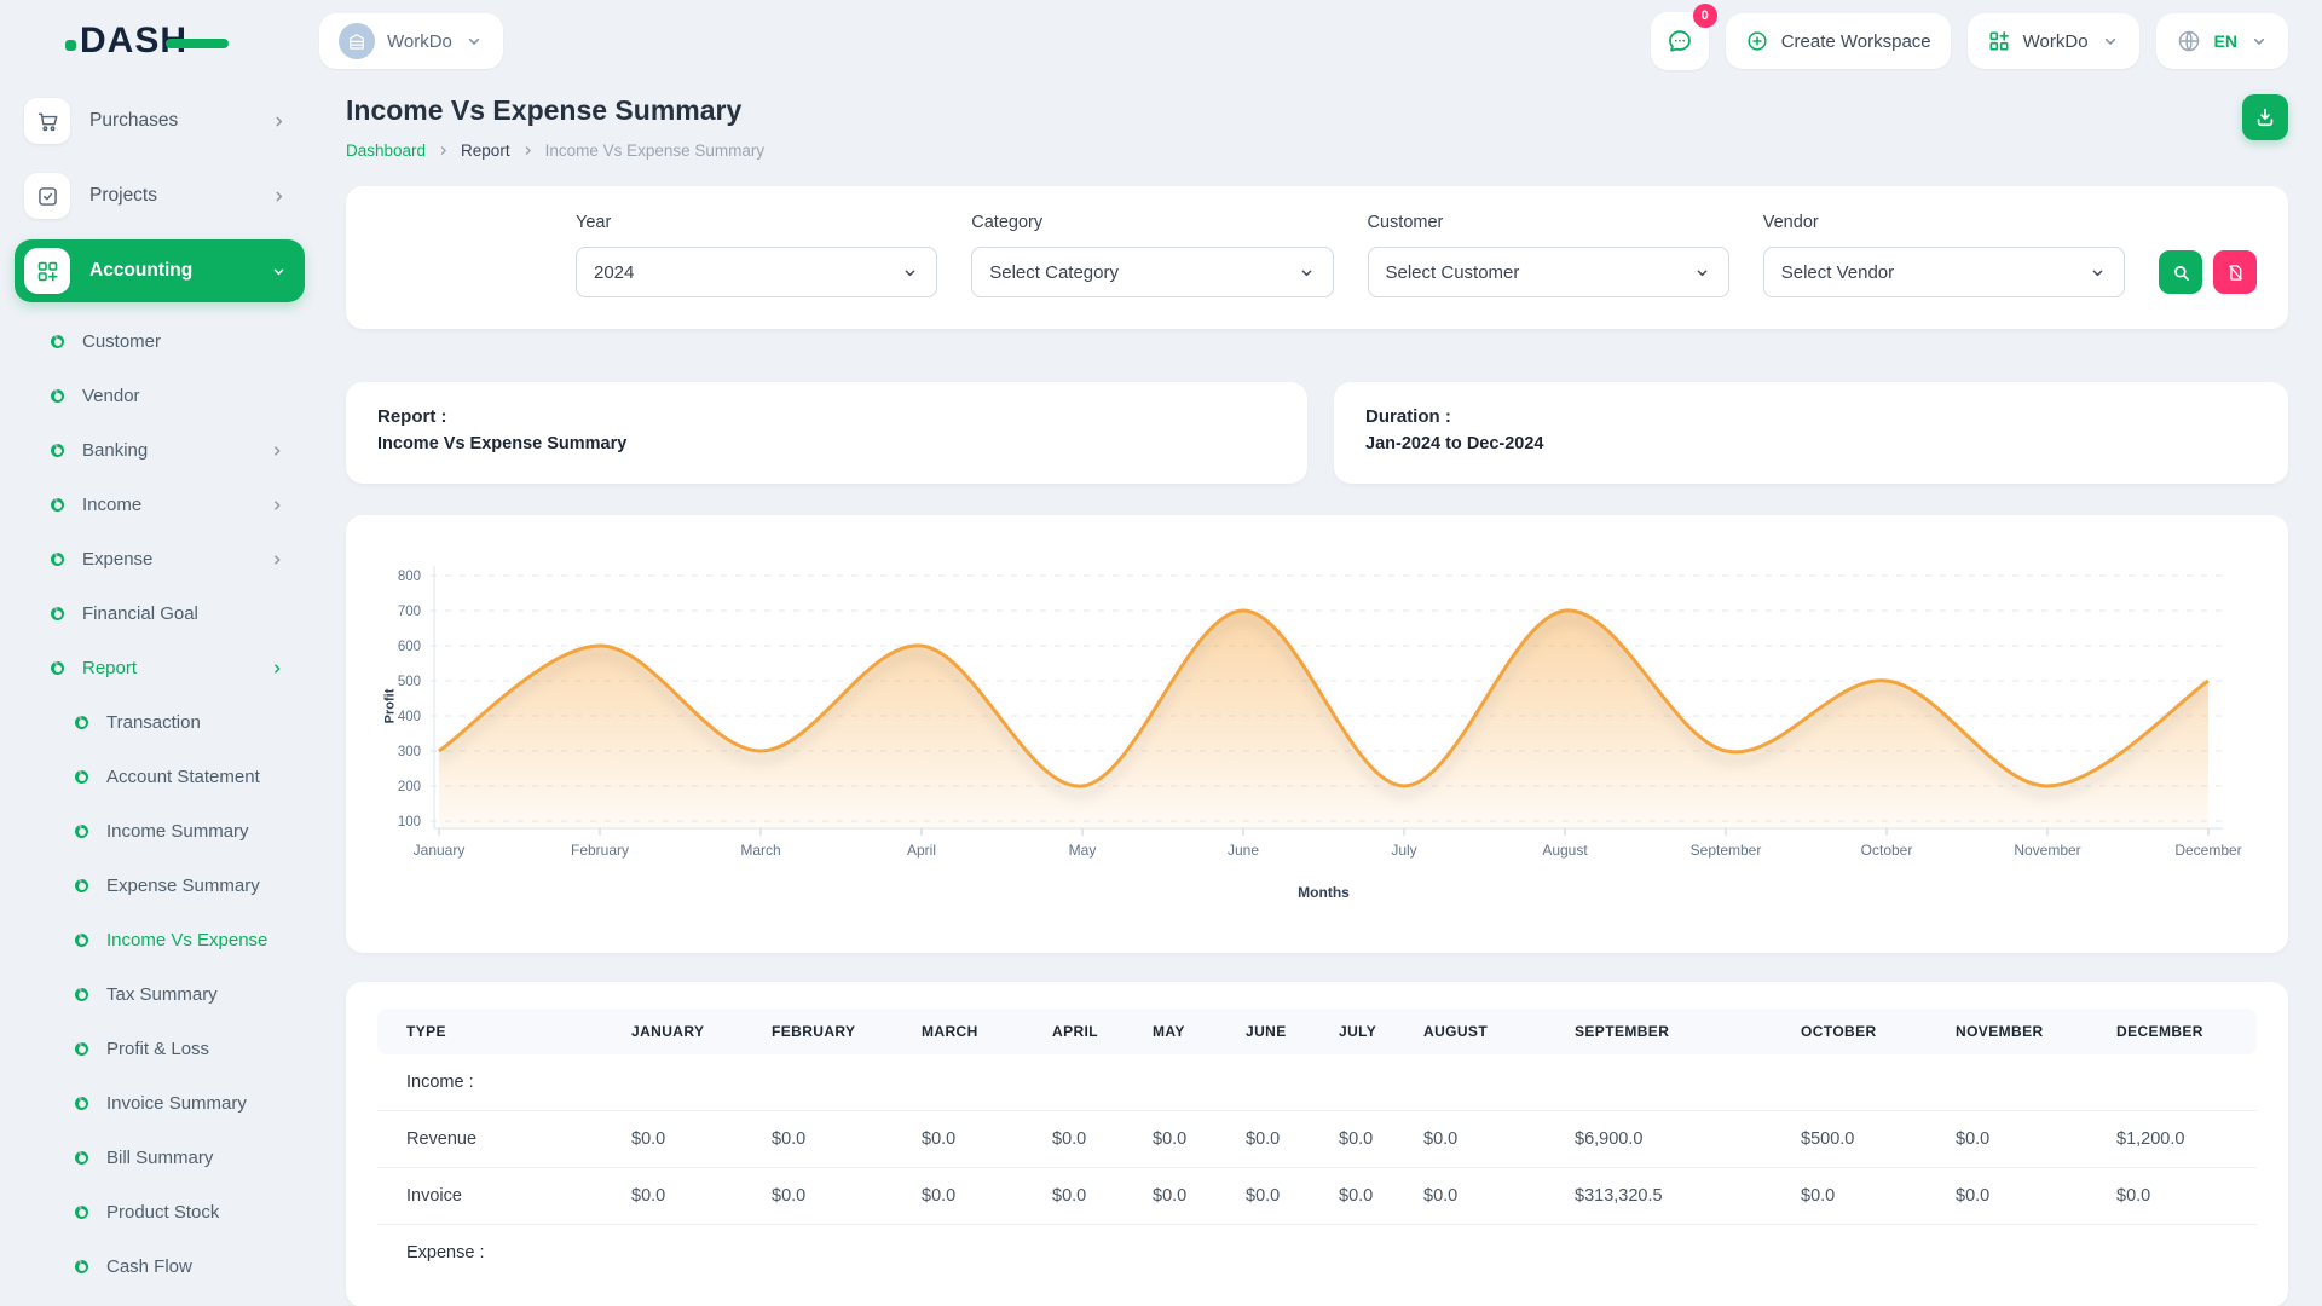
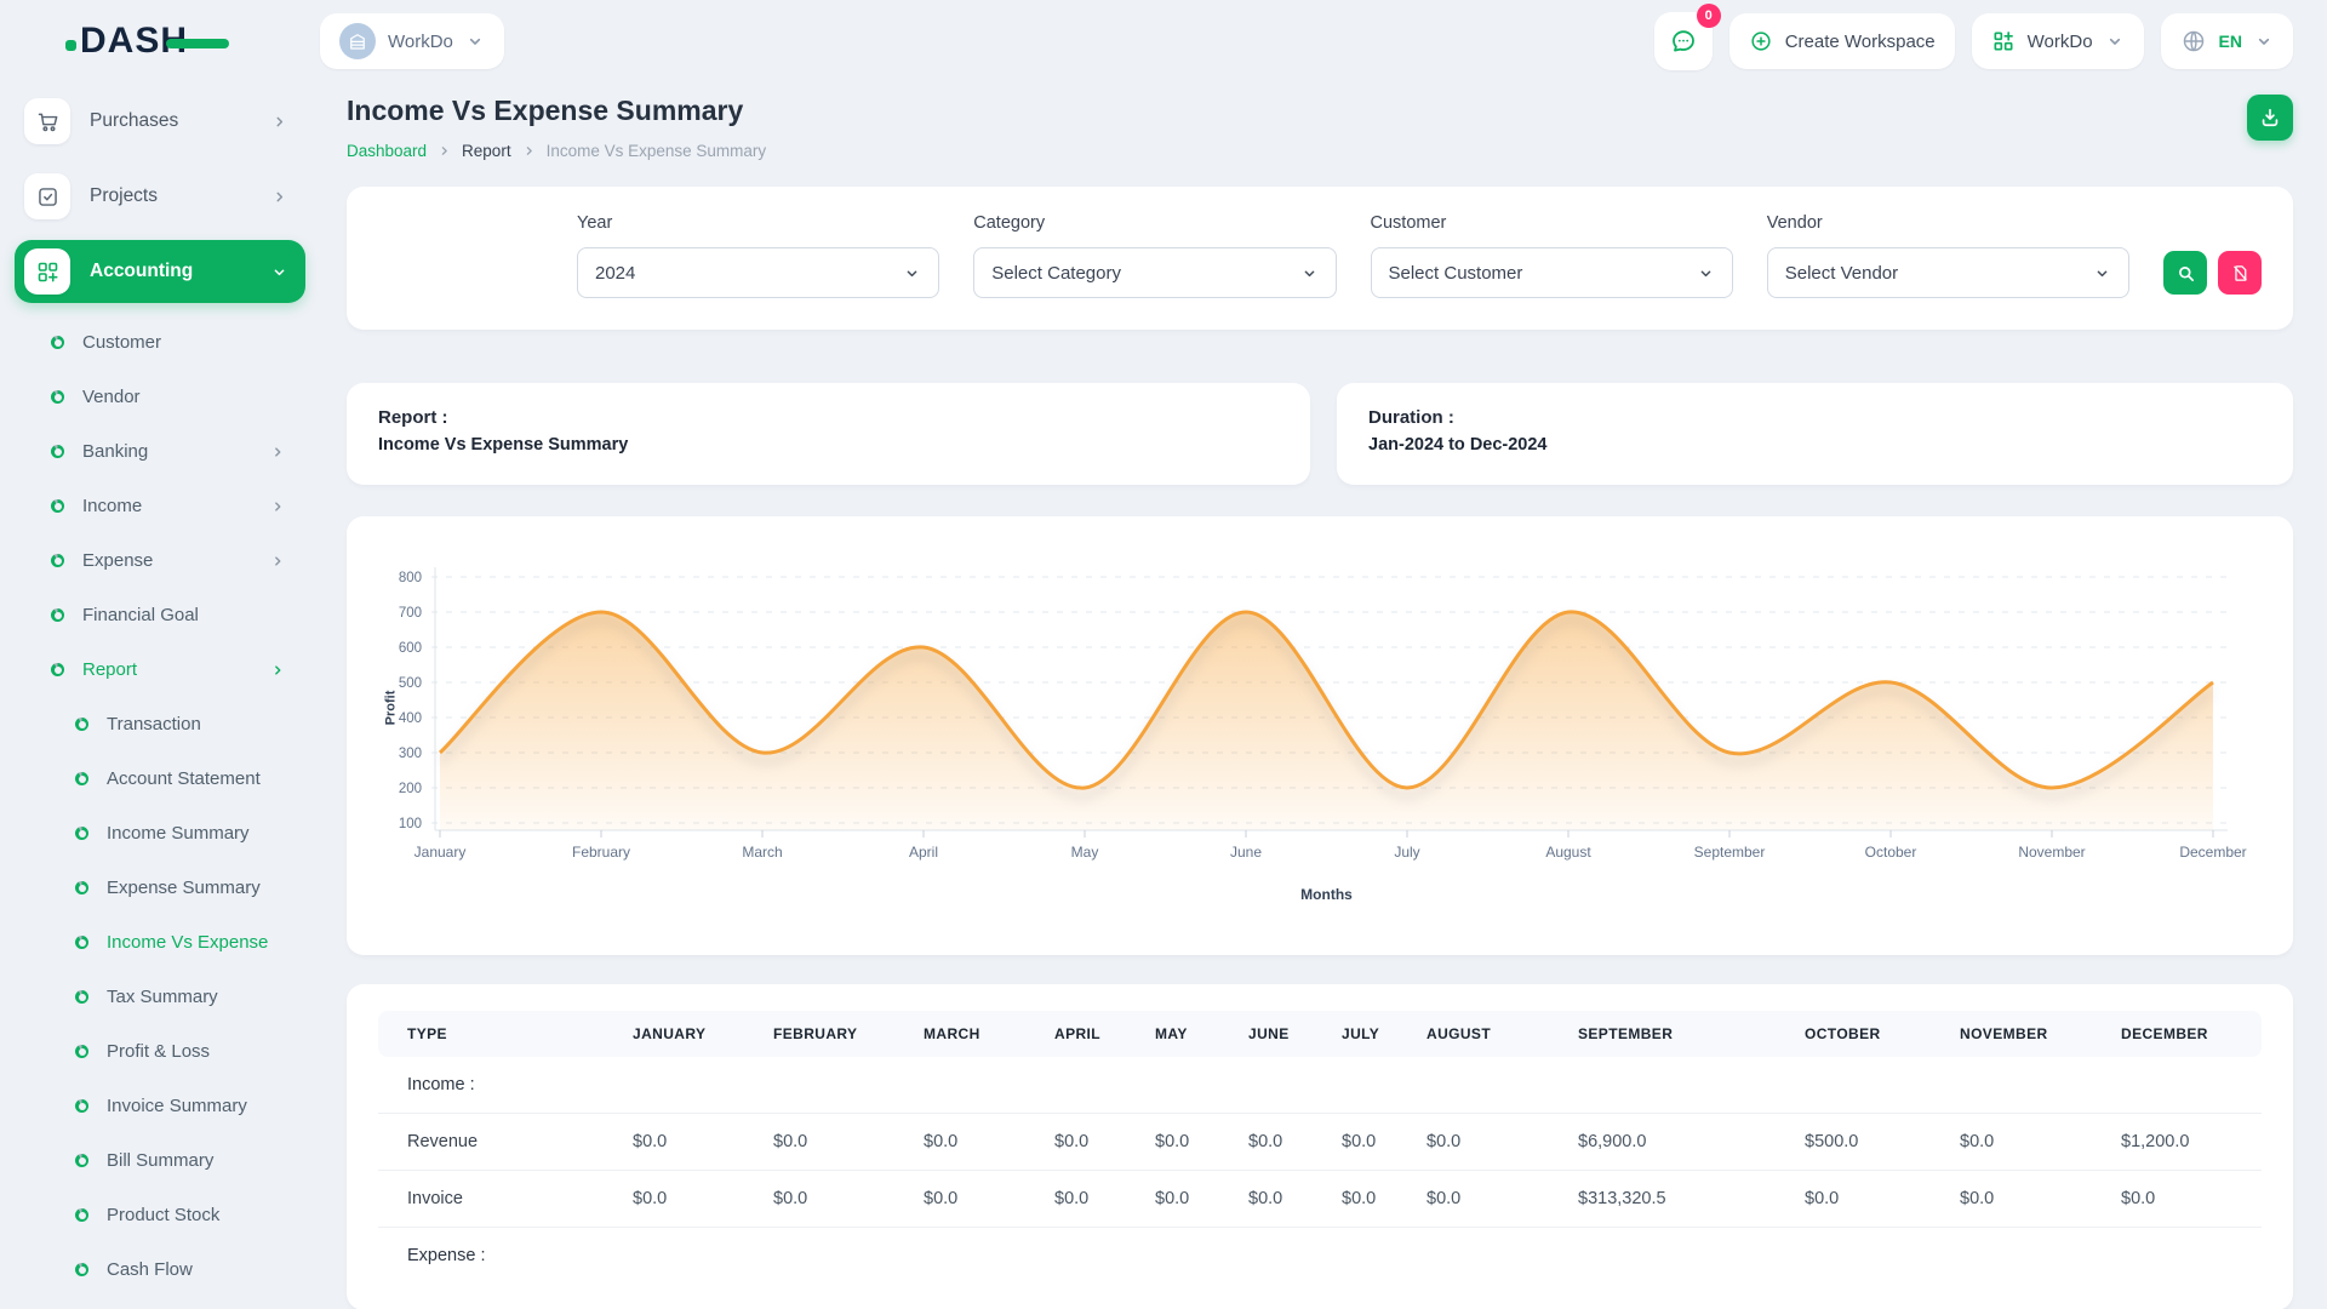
February: 600 -> 700
